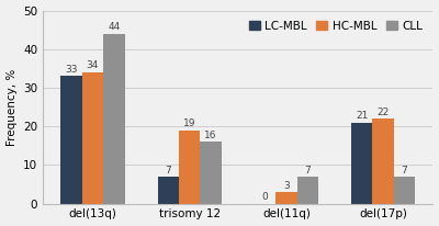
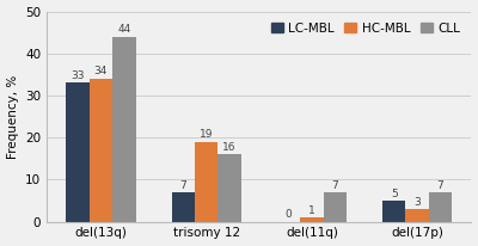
HC-MBL/del(11q): 3 -> 1
LC-MBL/del(17p): 21 -> 5
HC-MBL/del(17p): 22 -> 3
